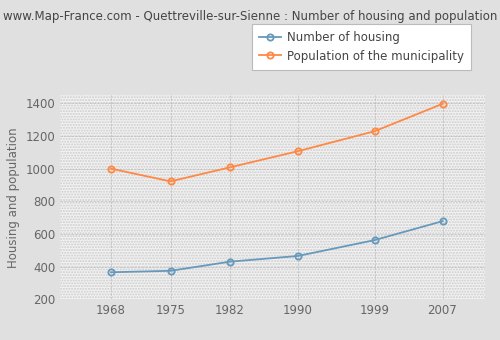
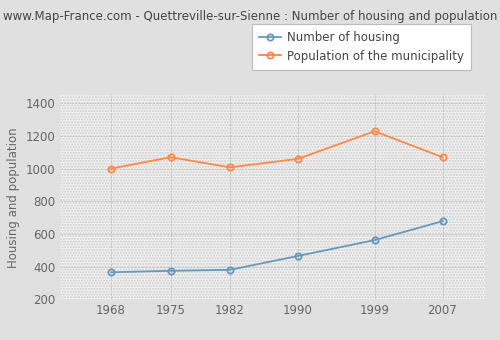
Population of the municipality/1975: 920 -> 1070
Number of housing/1982: 430 -> 380
Population of the municipality/1990: 1110 -> 1060
Population of the municipality/2007: 1400 -> 1070
